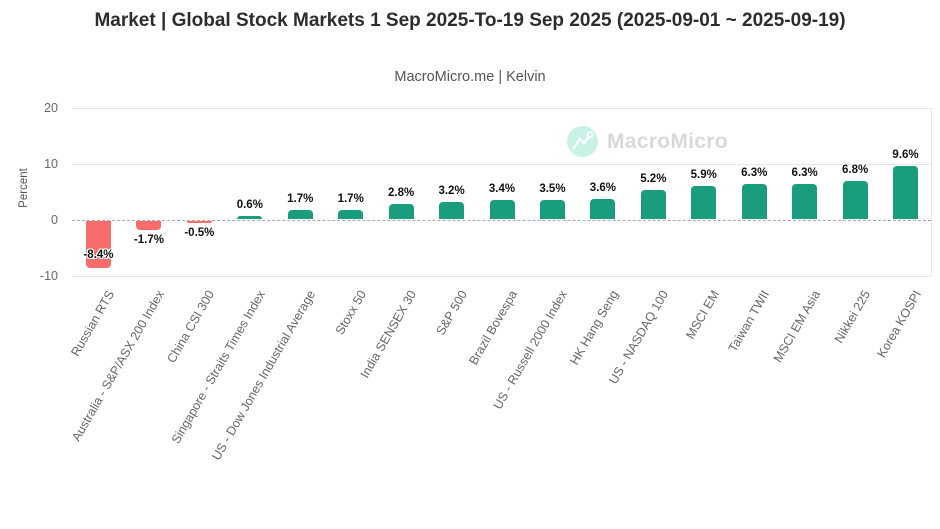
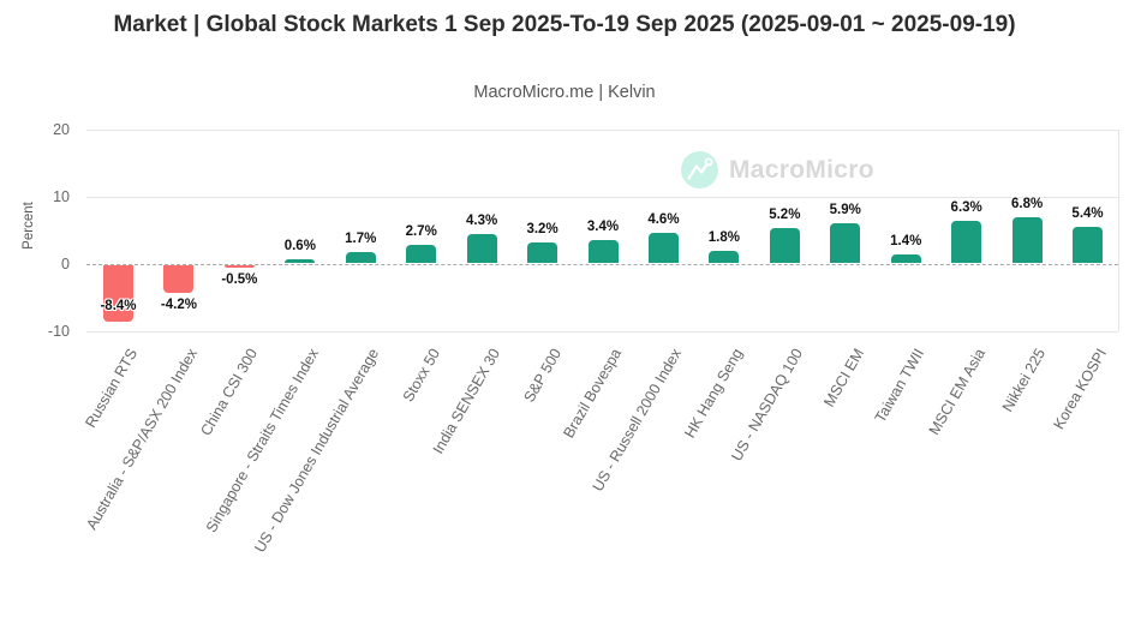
Australia - S&P/ASX 200 Index: -1.7% -> -4.2%
Stoxx 50: 1.7% -> 2.7%
India SENSEX 30: 2.8% -> 4.3%
US - Russell 2000 Index: 3.5% -> 4.6%
HK Hang Seng: 3.6% -> 1.8%
Taiwan TWII: 6.3% -> 1.4%
Korea KOSPI: 9.6% -> 5.4%
